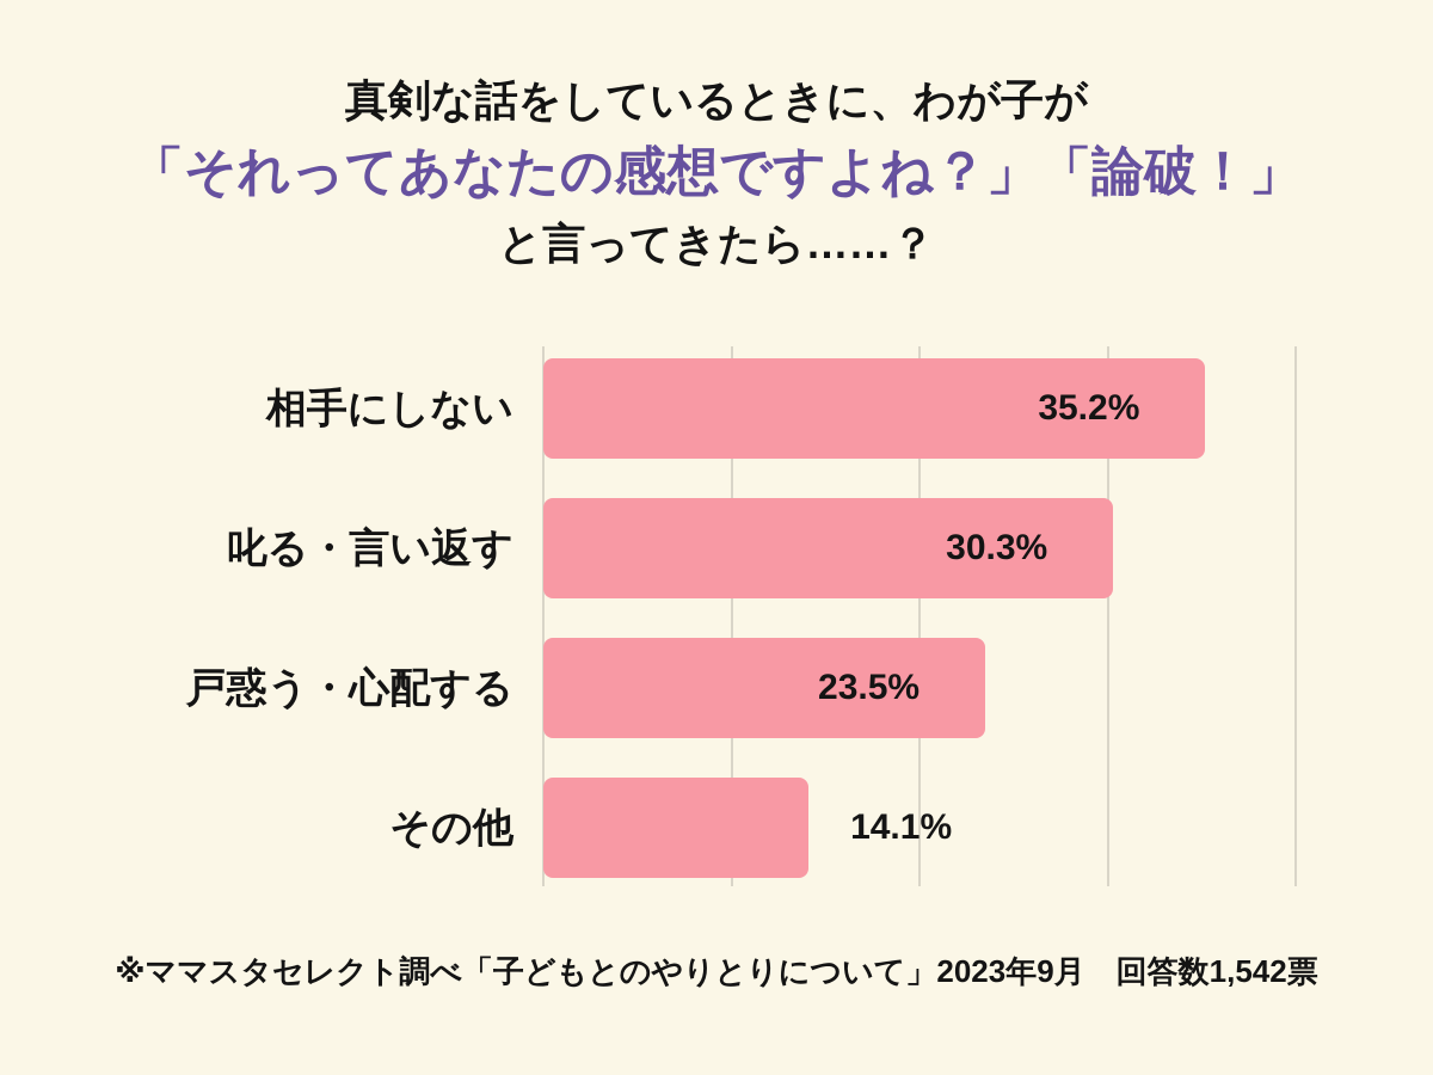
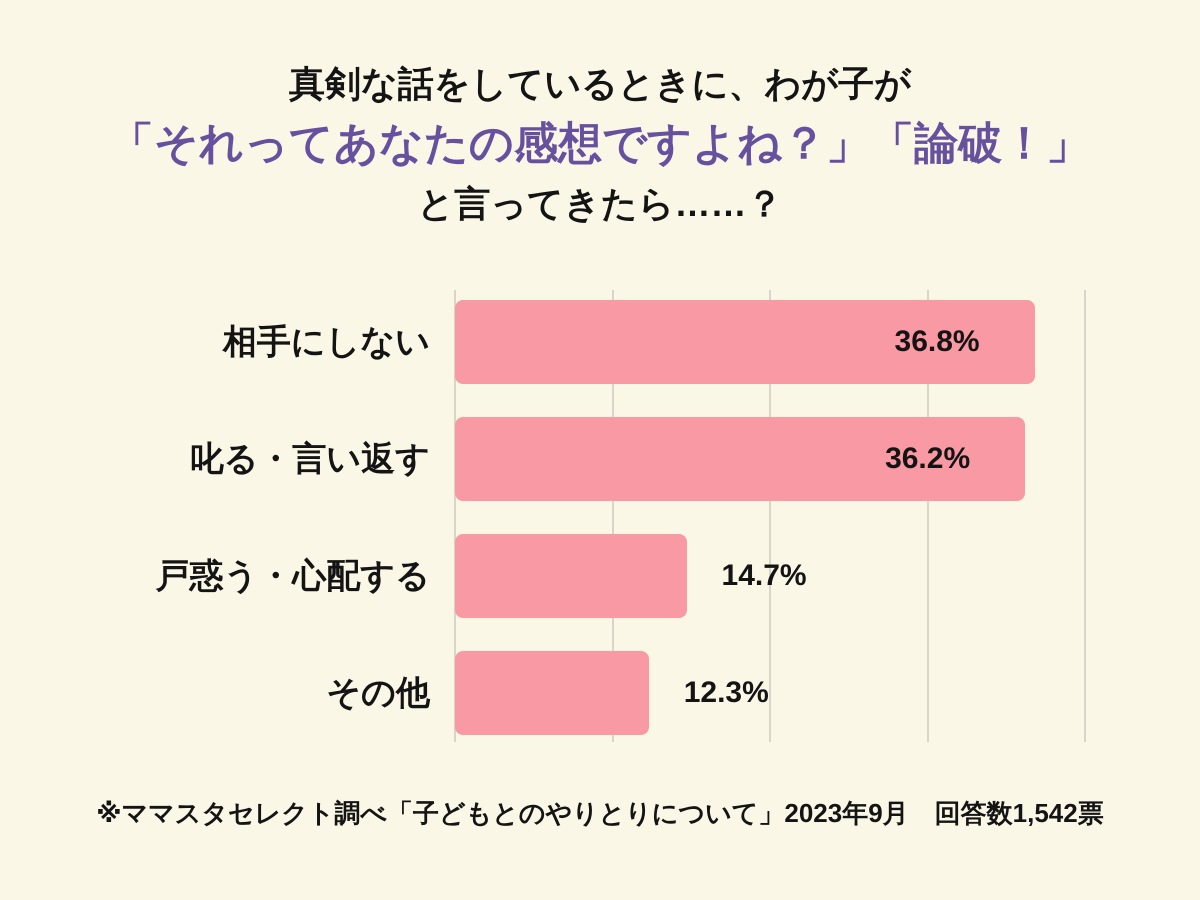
相手にしない: 35.2% -> 36.8%
叱る・言い返す: 30.3% -> 36.2%
戸惑う・心配する: 23.5% -> 14.7%
その他: 14.1% -> 12.3%
